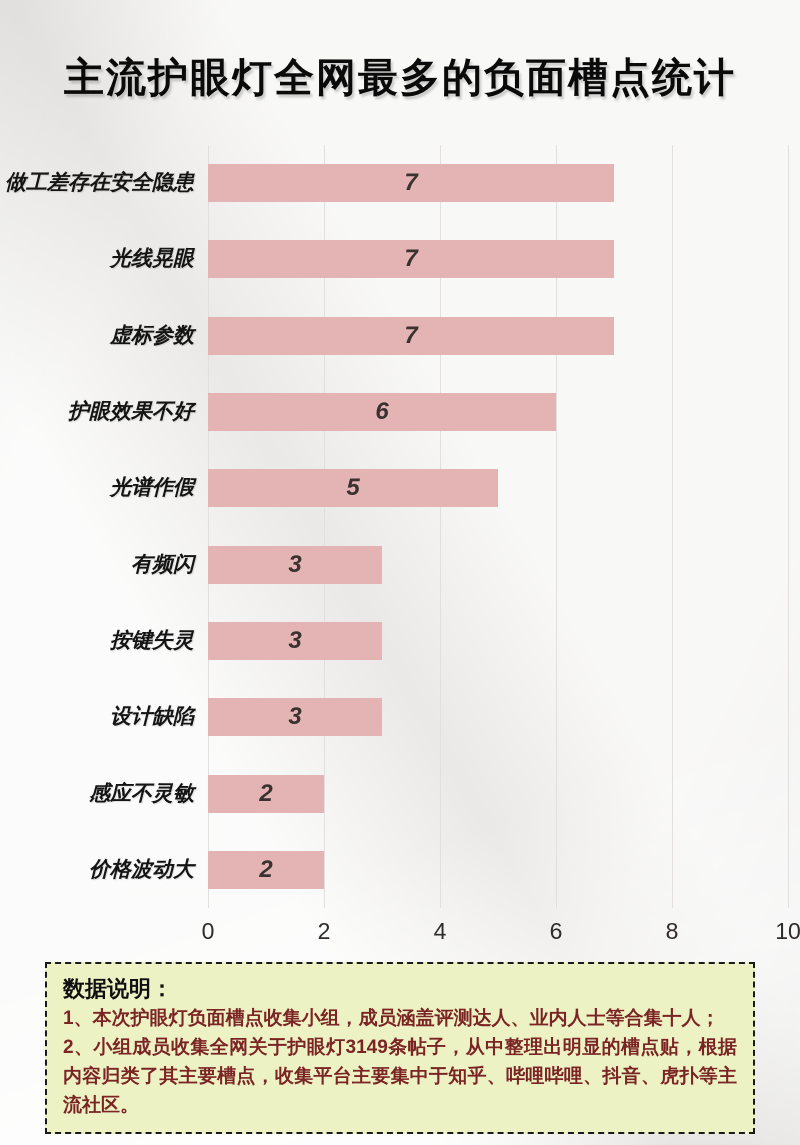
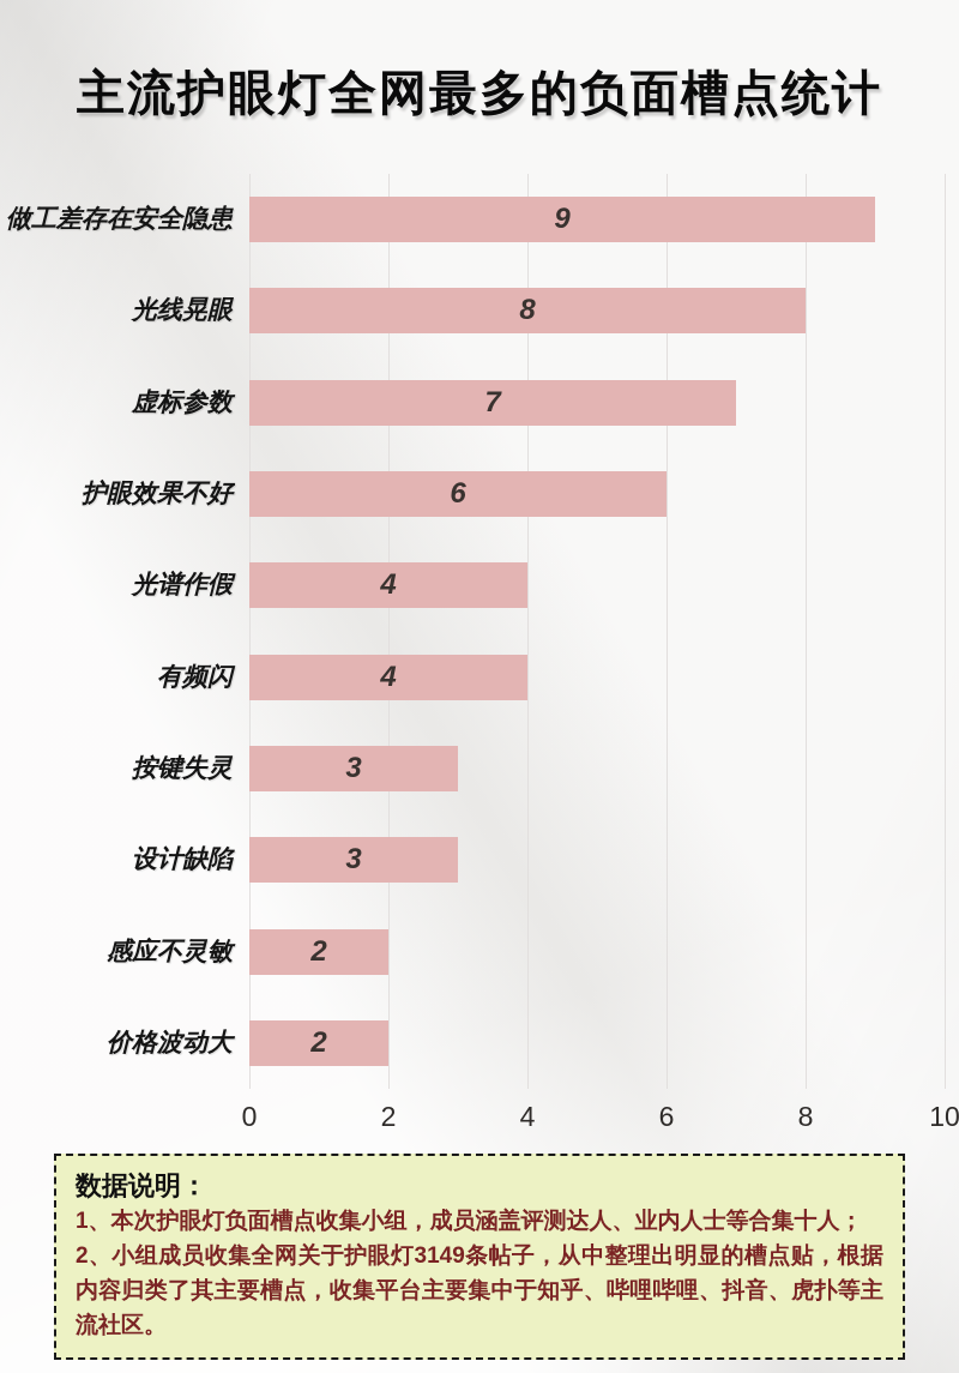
做工差存在安全隐患: 7 -> 9
光线晃眼: 7 -> 8
光谱作假: 5 -> 4
有频闪: 3 -> 4
